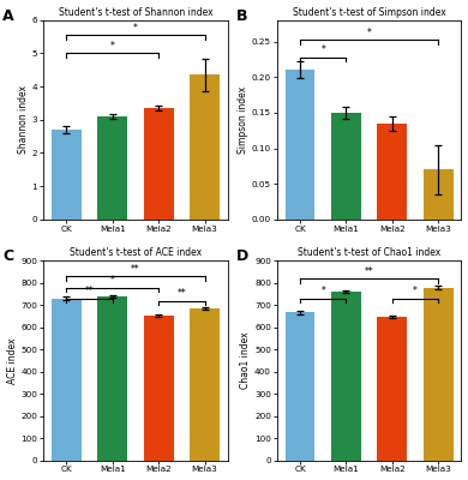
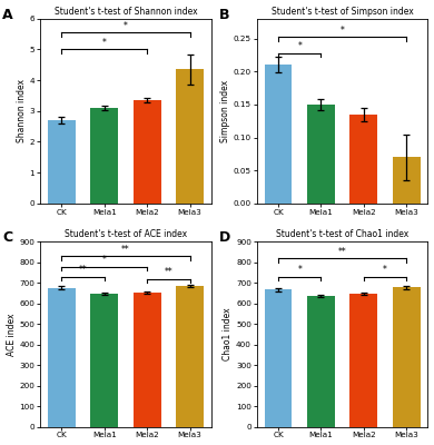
Student's t-test of ACE index/CK: 730 -> 680
Student's t-test of ACE index/Mela1: 740 -> 650
Student's t-test of Chao1 index/Mela1: 760 -> 640
Student's t-test of Chao1 index/Mela3: 780 -> 680
